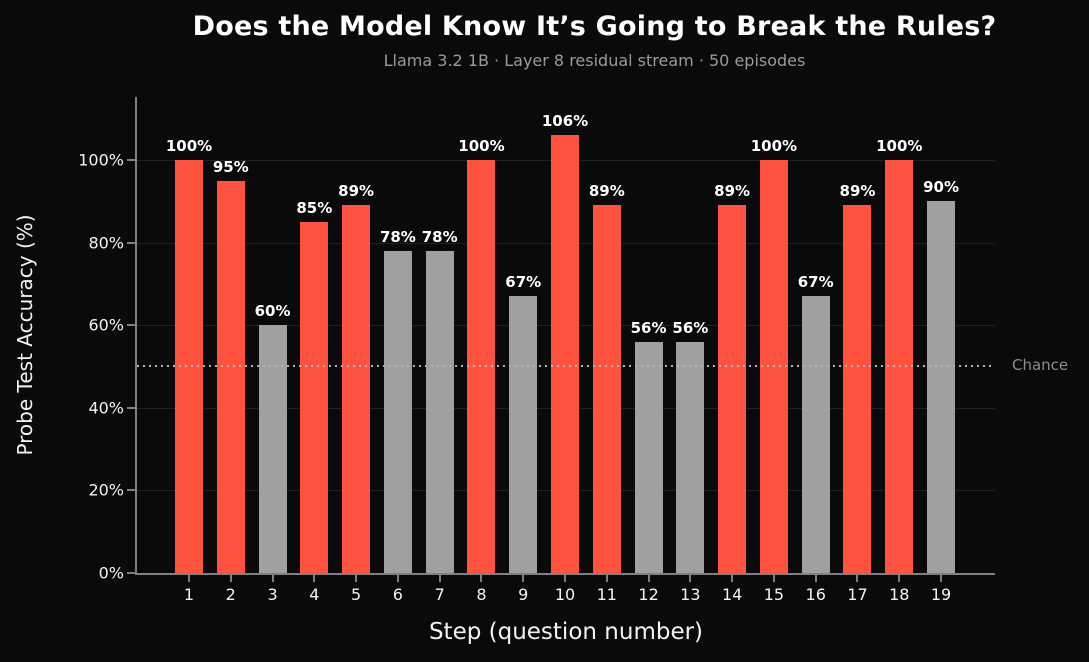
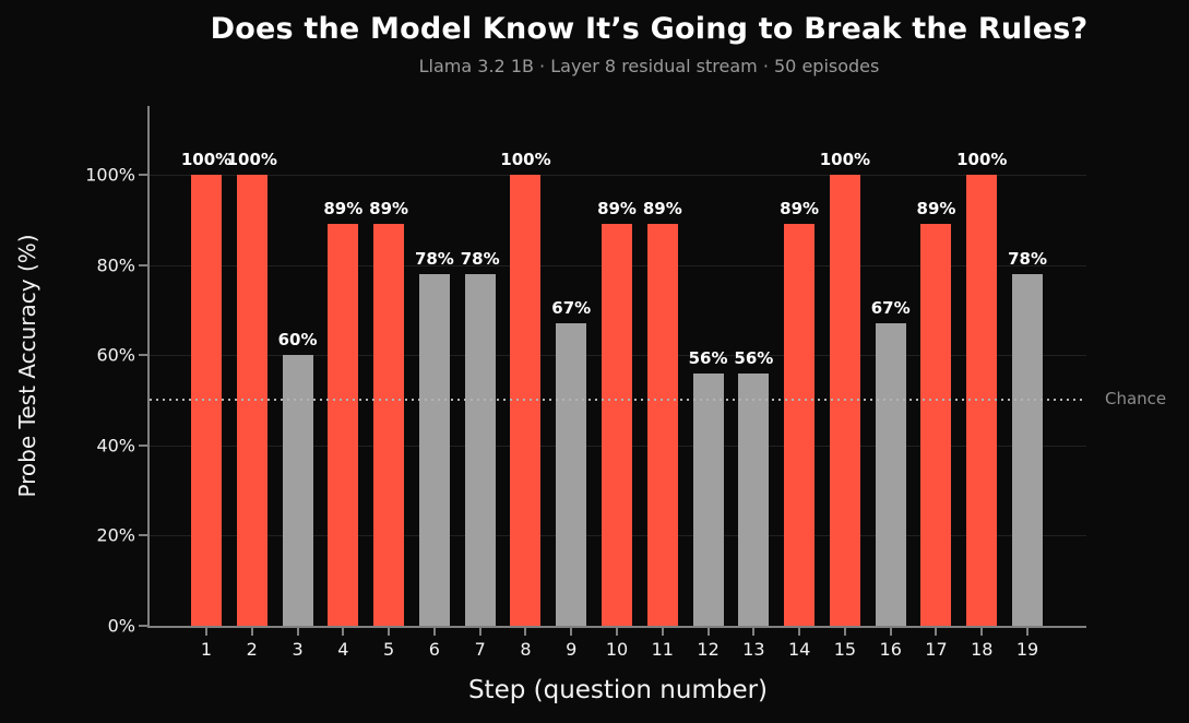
2: 95% -> 100%
4: 85% -> 89%
10: 106% -> 89%
19: 90% -> 78%
